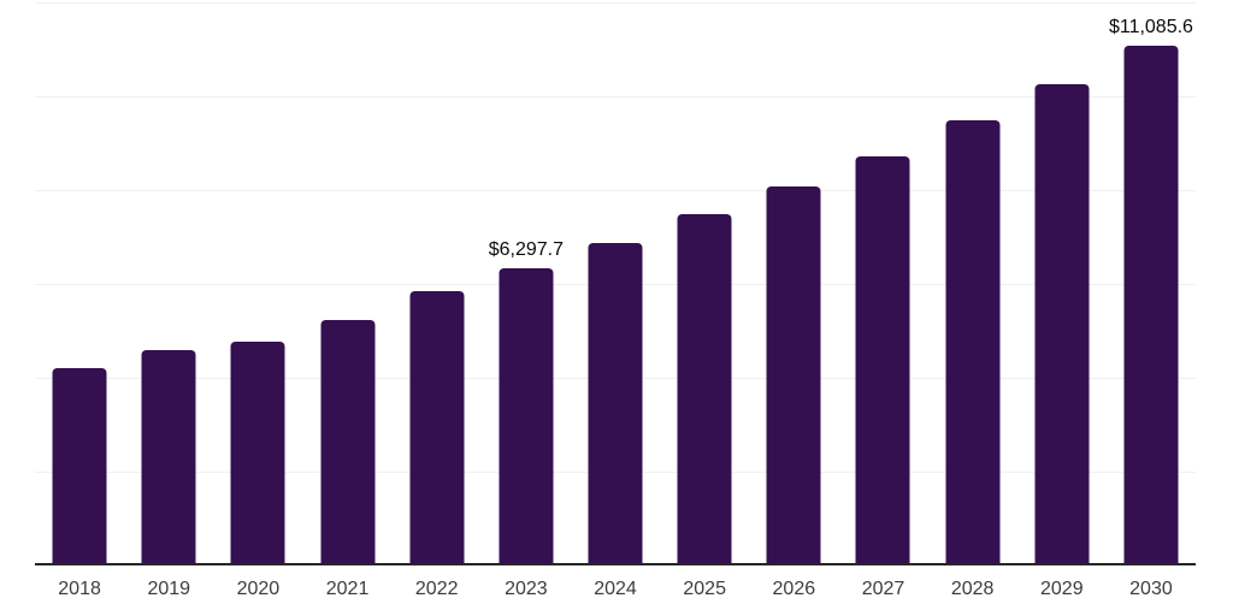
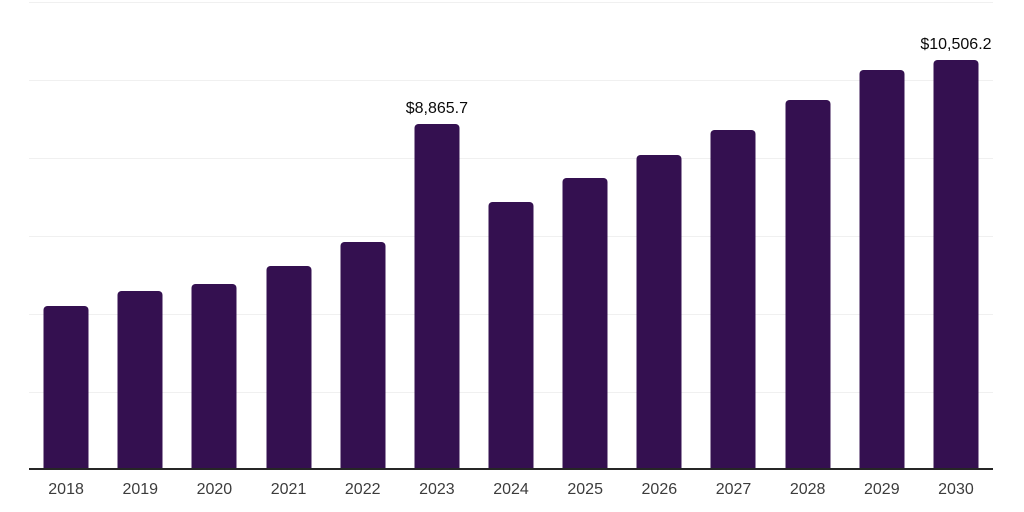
2023: $6,297.7 -> $8,865.7
2030: $11,085.6 -> $10,506.2
